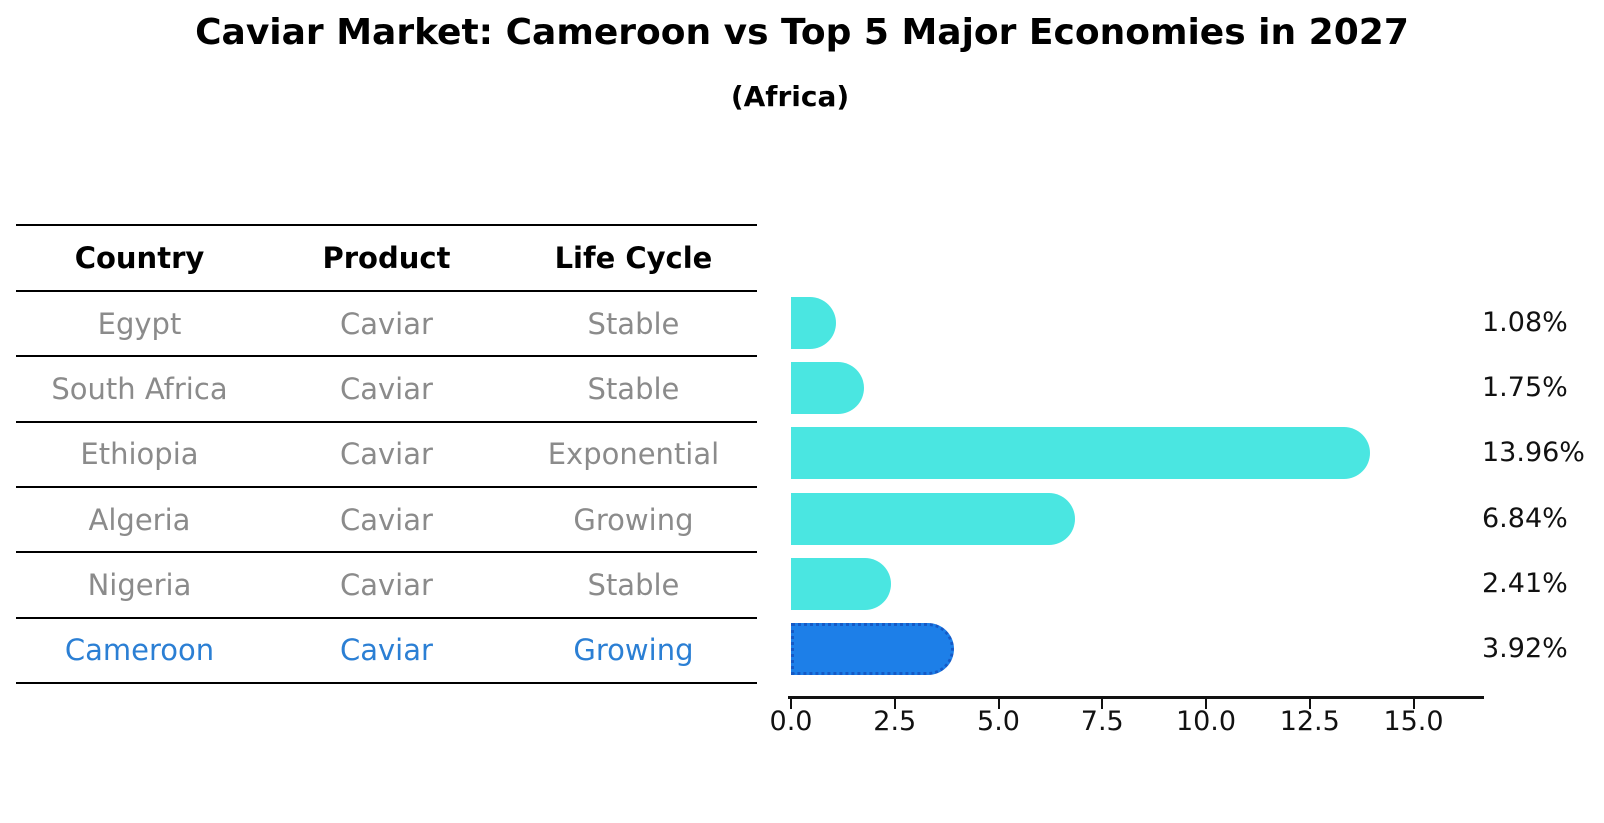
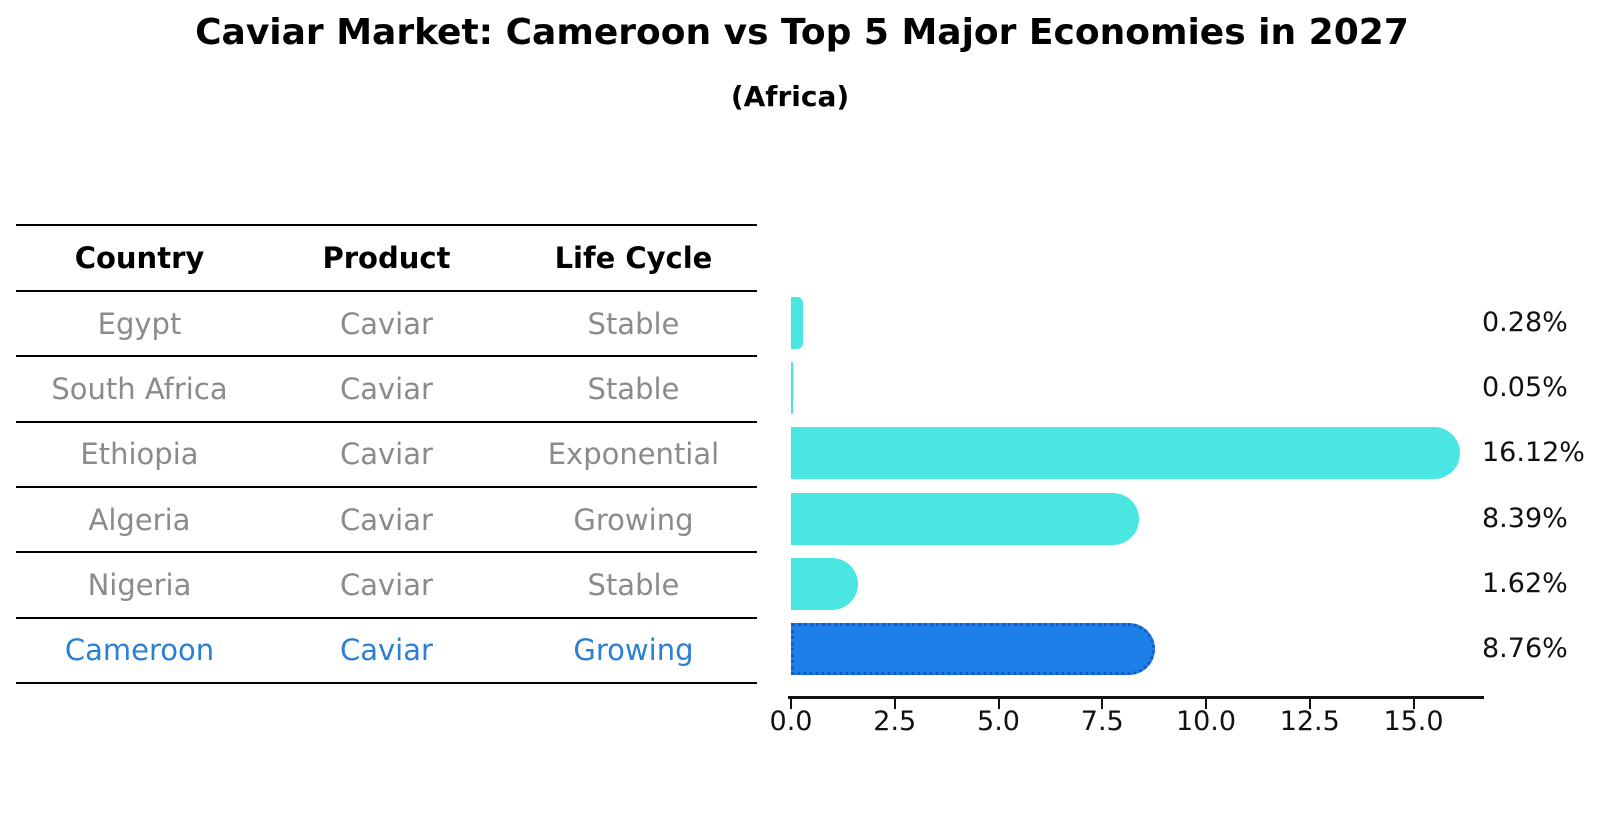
Egypt: 1.08% -> 0.28%
South Africa: 1.75% -> 0.05%
Ethiopia: 13.96% -> 16.12%
Algeria: 6.84% -> 8.39%
Nigeria: 2.41% -> 1.62%
Cameroon: 3.92% -> 8.76%
